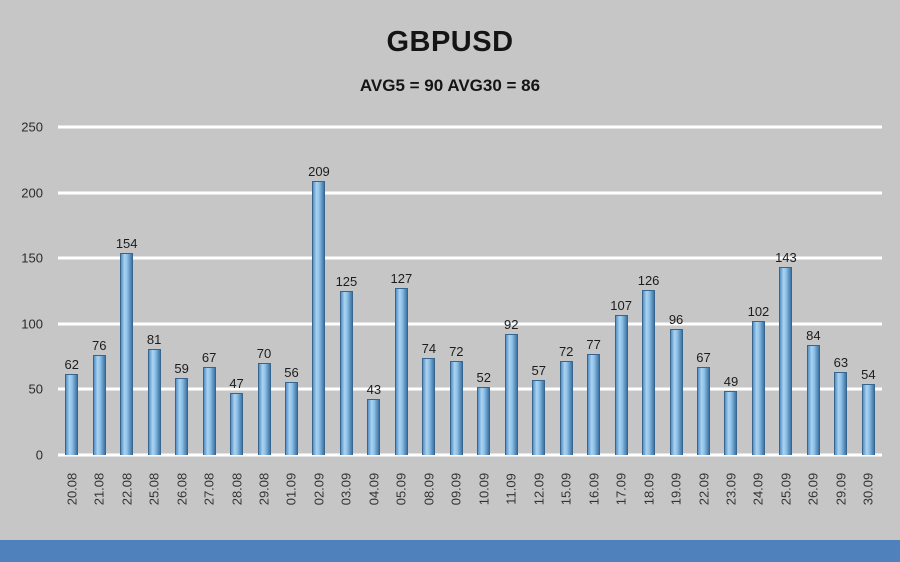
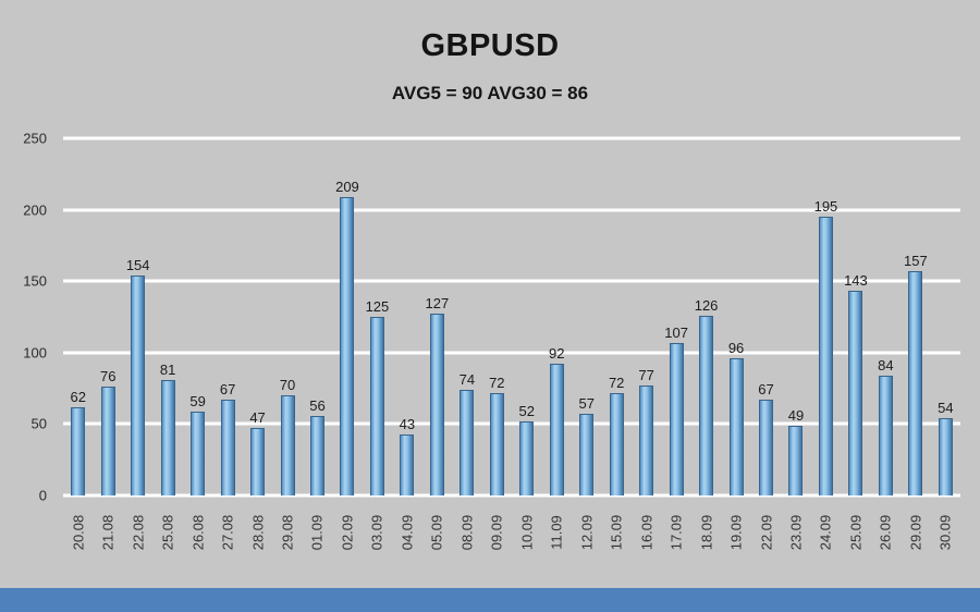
24.09: 102 -> 195
29.09: 63 -> 157
